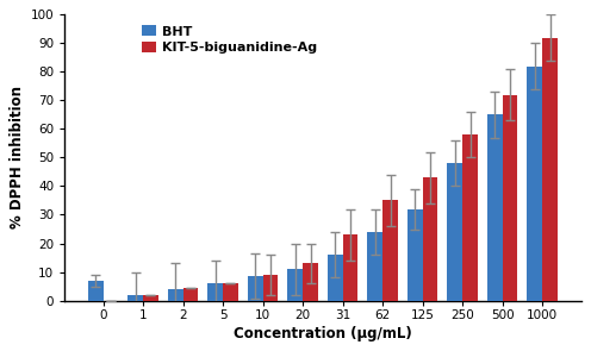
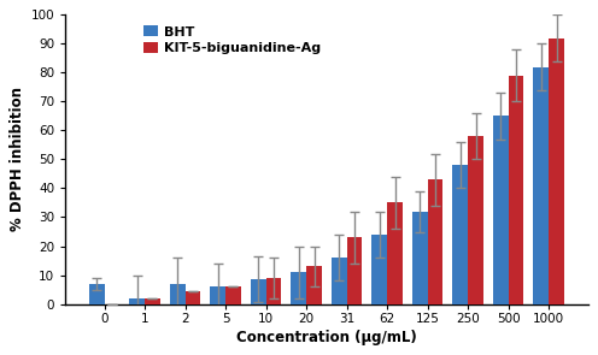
BHT/2: 4.0 -> 7.0
KIT-5-biguanidine-Ag/500: 72.0 -> 79.0
